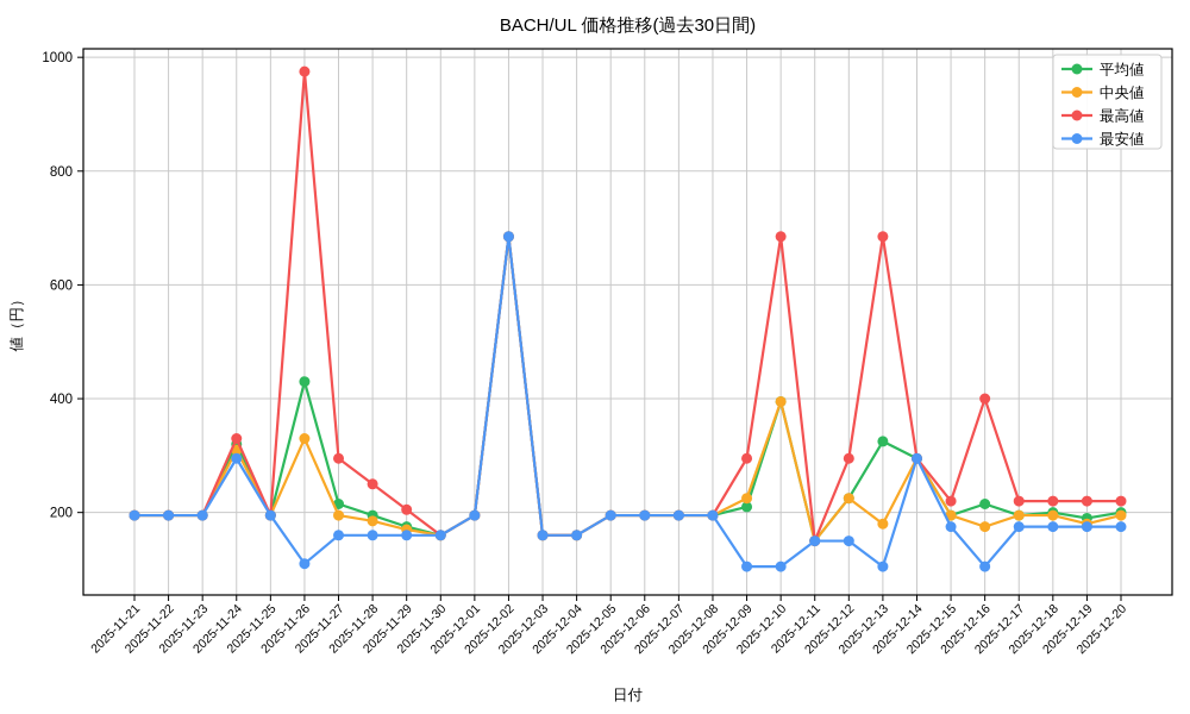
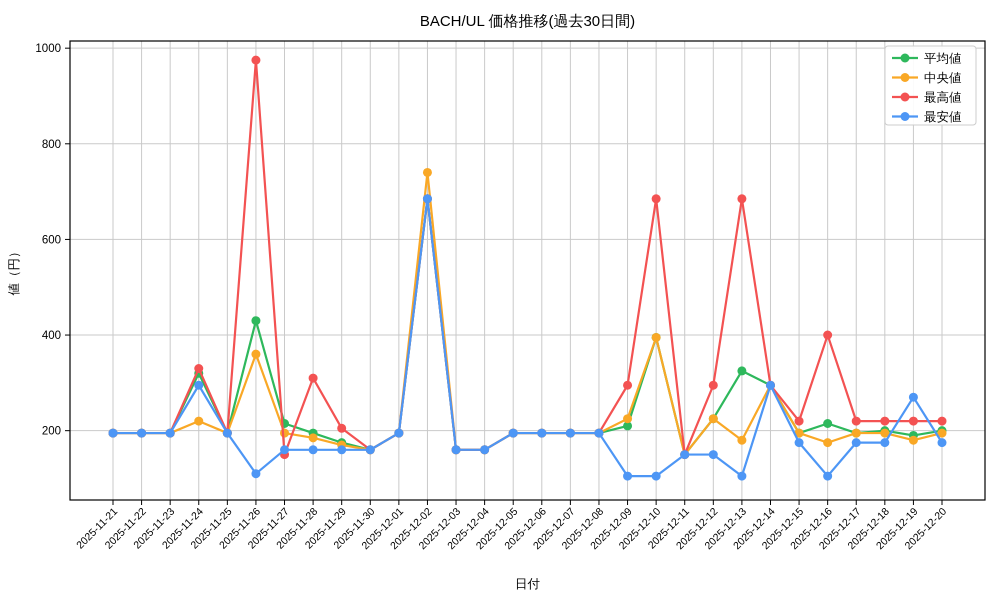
中央値/2025-11-24: 310 -> 220
中央値/2025-11-26: 330 -> 360
最高値/2025-11-27: 300 -> 150
最高値/2025-11-28: 250 -> 310
中央値/2025-12-02: 680 -> 740
最安値/2025-12-19: 180 -> 270
